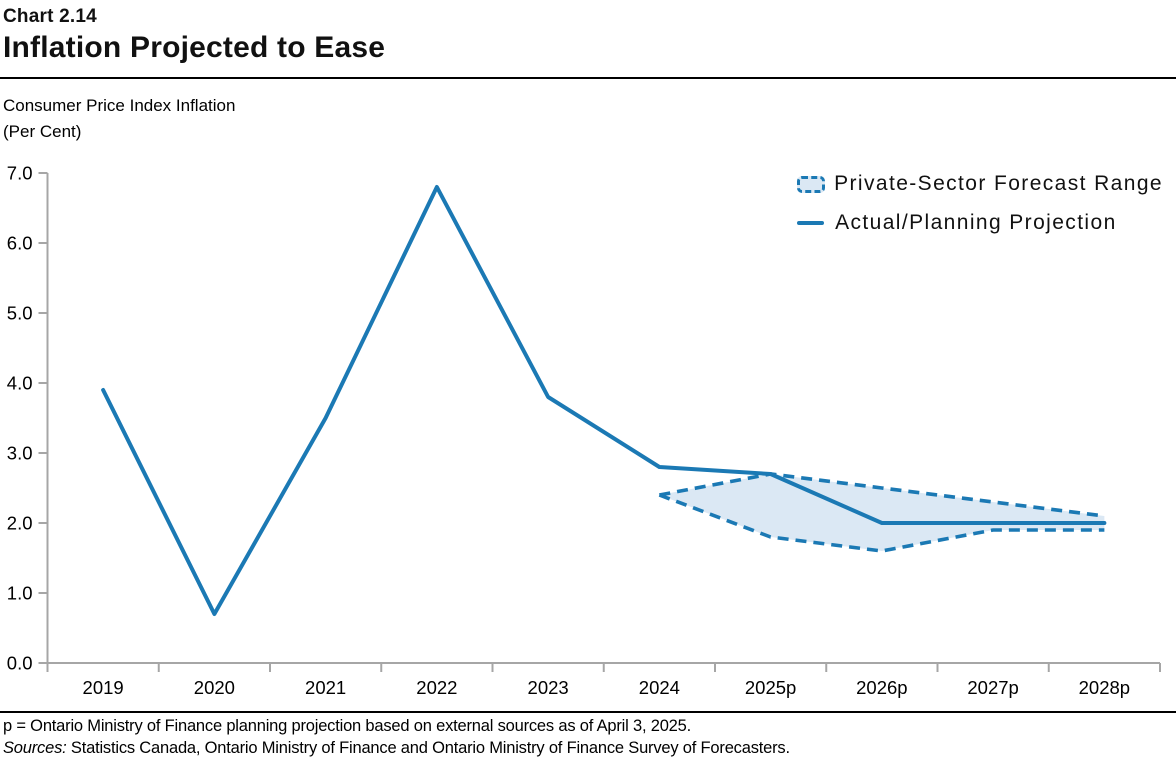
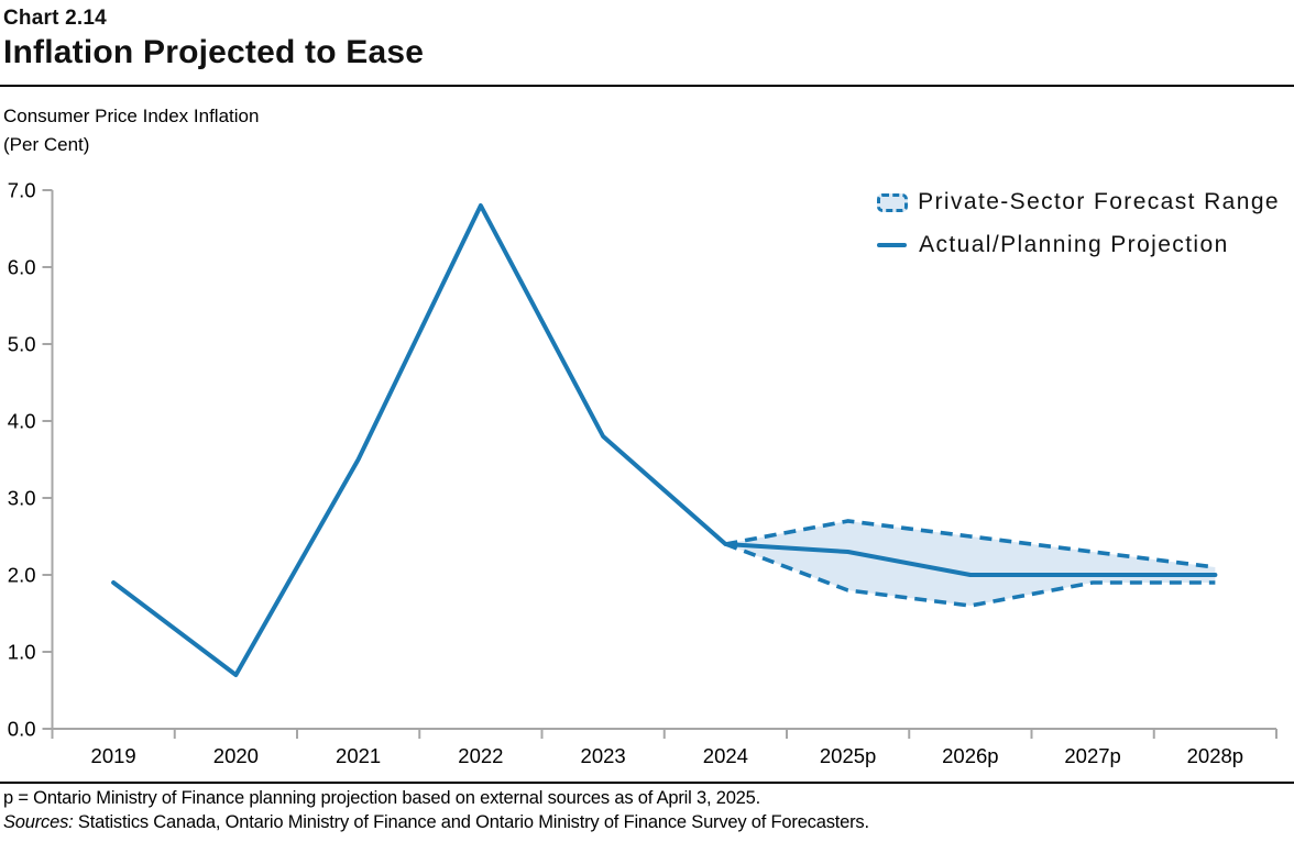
Actual/Planning Projection/2019: 3.9 -> 1.9
Actual/Planning Projection/2024: 2.8 -> 2.4
Actual/Planning Projection/2025p: 2.7 -> 2.3
